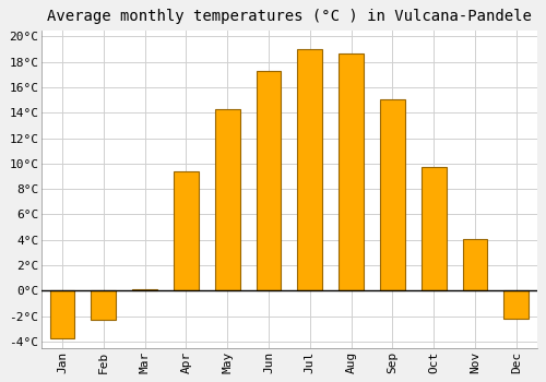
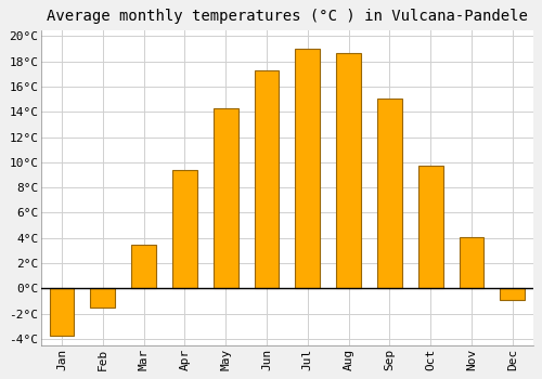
Feb: -2.3°C -> -1.5°C
Mar: 0.1°C -> 3.5°C
Dec: -2.2°C -> -0.9°C
